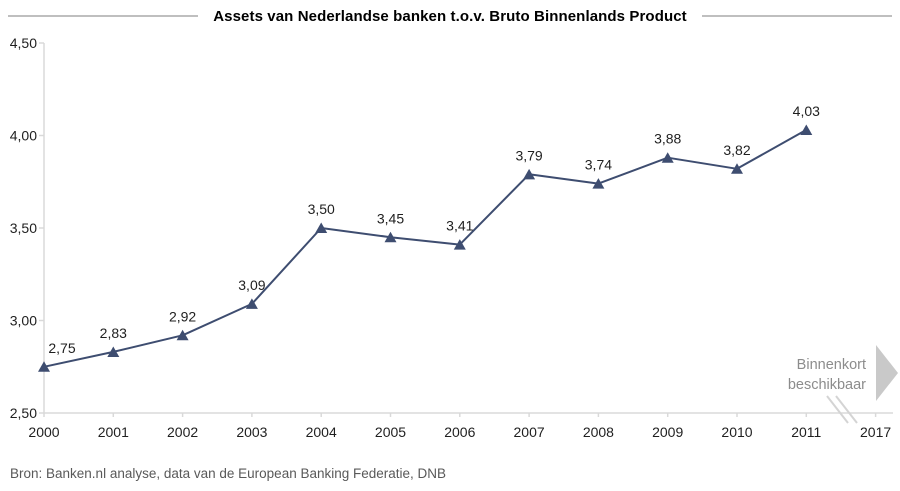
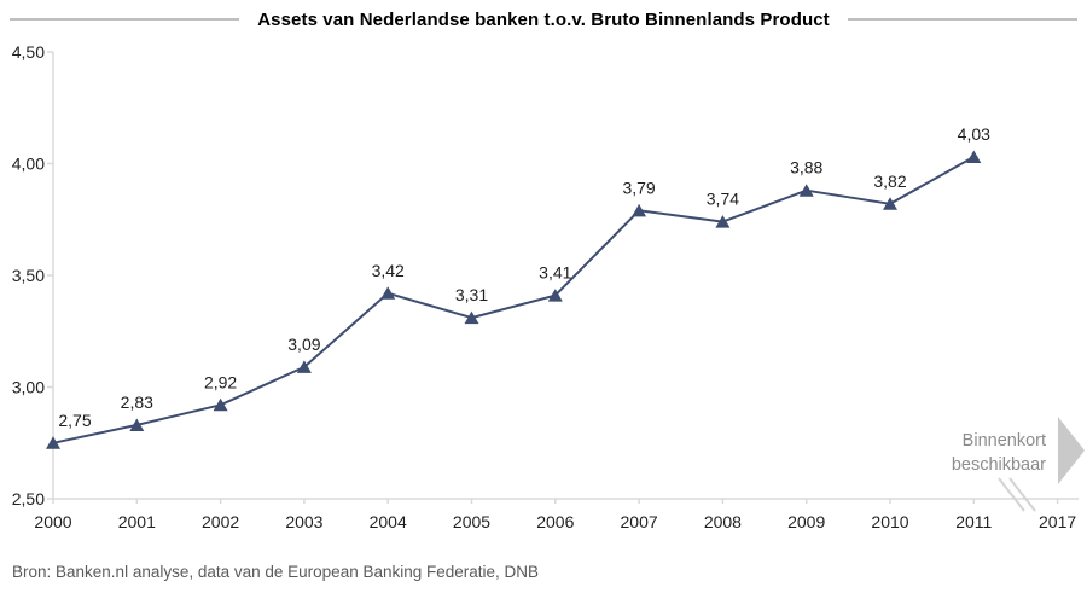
2004: 3,50 -> 3,42
2005: 3,45 -> 3,31
